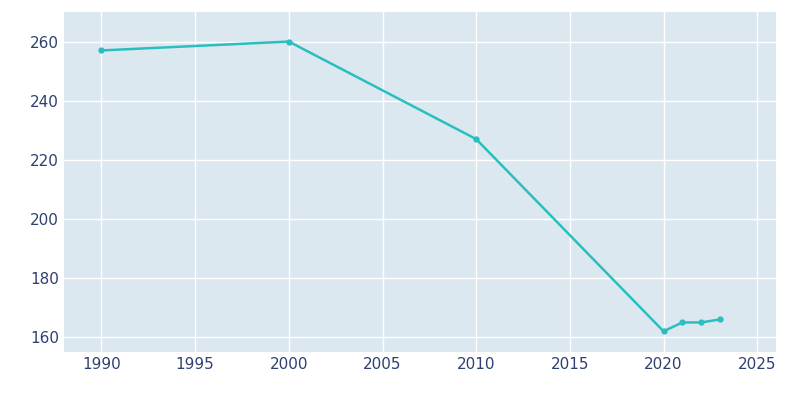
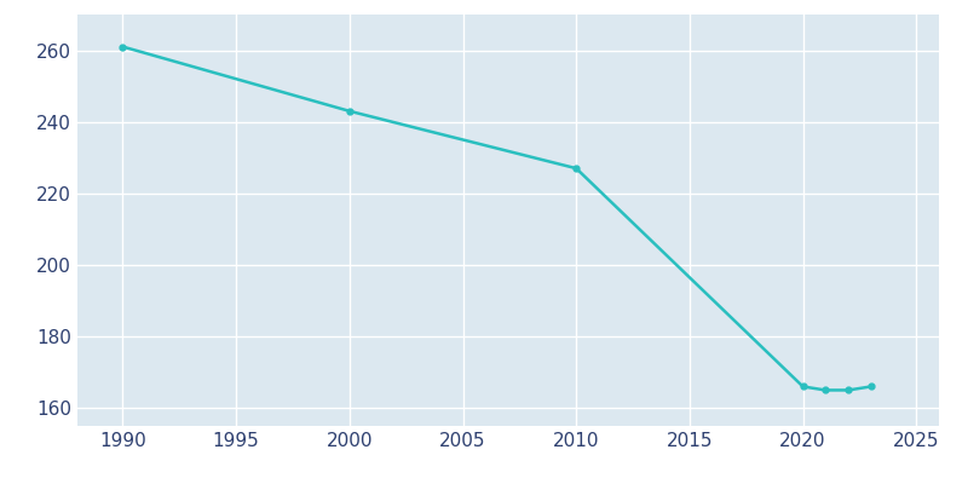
1990: 257 -> 261
2000: 260 -> 243
2020: 162 -> 166
